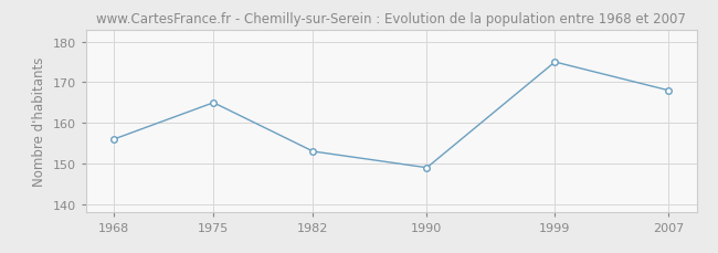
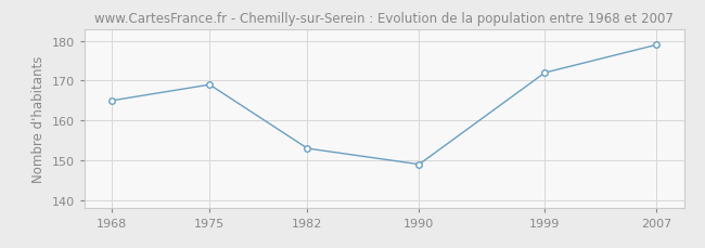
1968: 156 -> 165
1975: 165 -> 169
1999: 175 -> 172
2007: 168 -> 179
